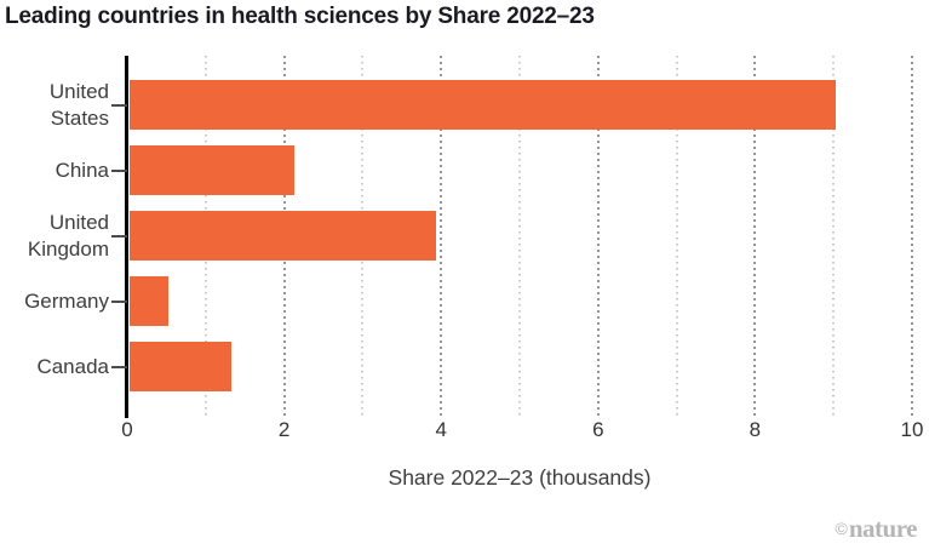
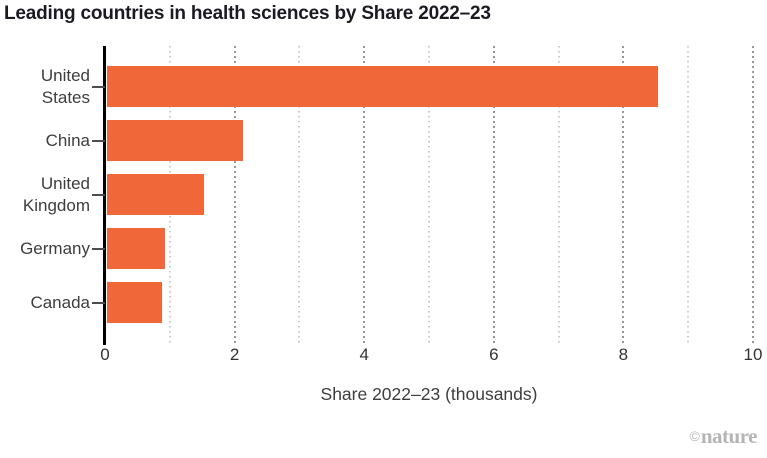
United States: 9.0 -> 8.5
United Kingdom: 3.9 -> 1.5
Germany: 0.5 -> 0.9
Canada: 1.3 -> 0.8
